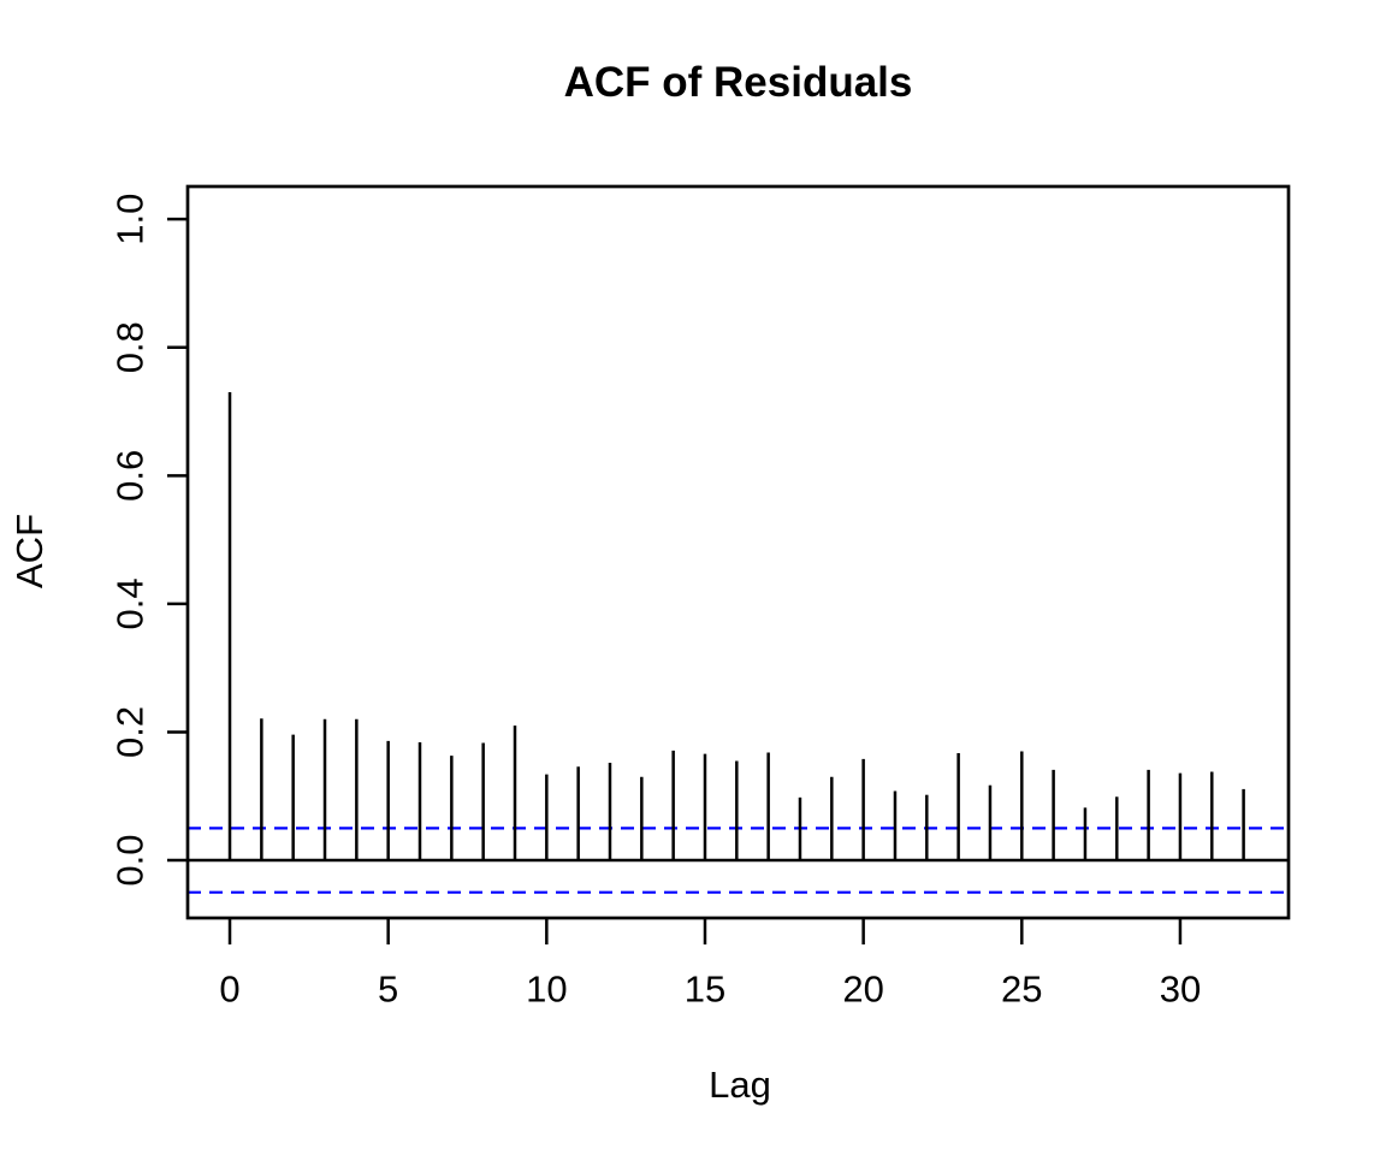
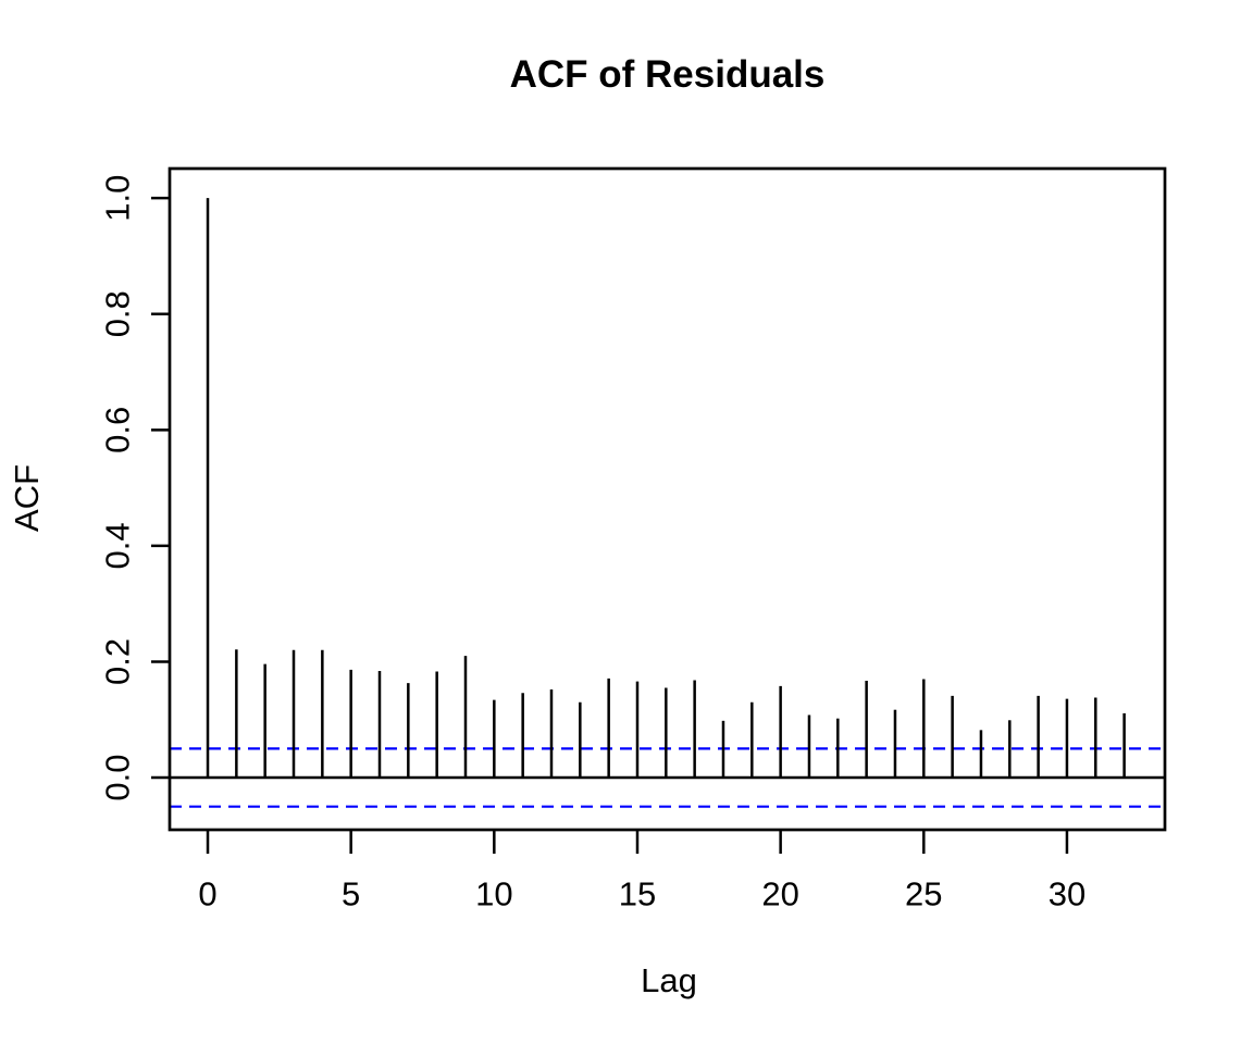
0: 0.73 -> 1.00
